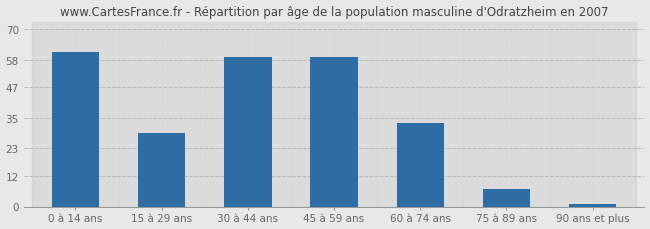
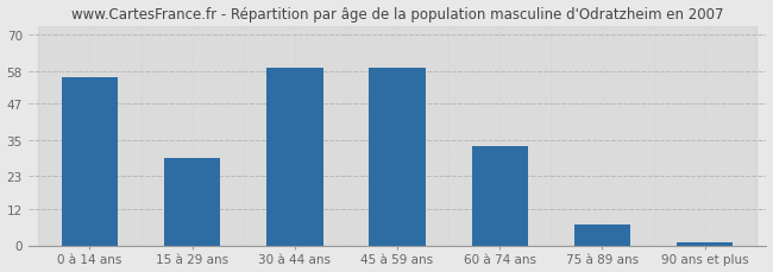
0 à 14 ans: 61 -> 56
